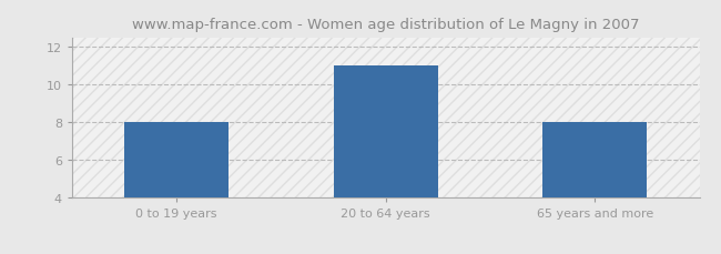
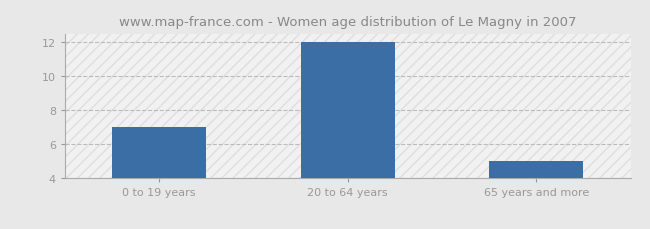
0 to 19 years: 8 -> 7
20 to 64 years: 11 -> 12
65 years and more: 8 -> 5
